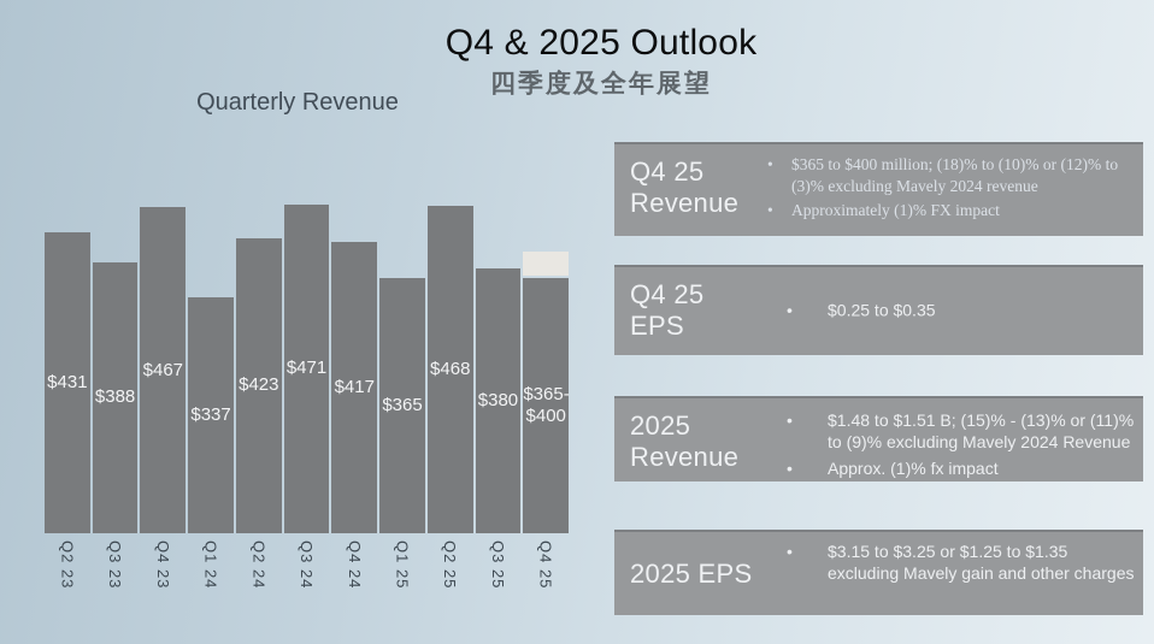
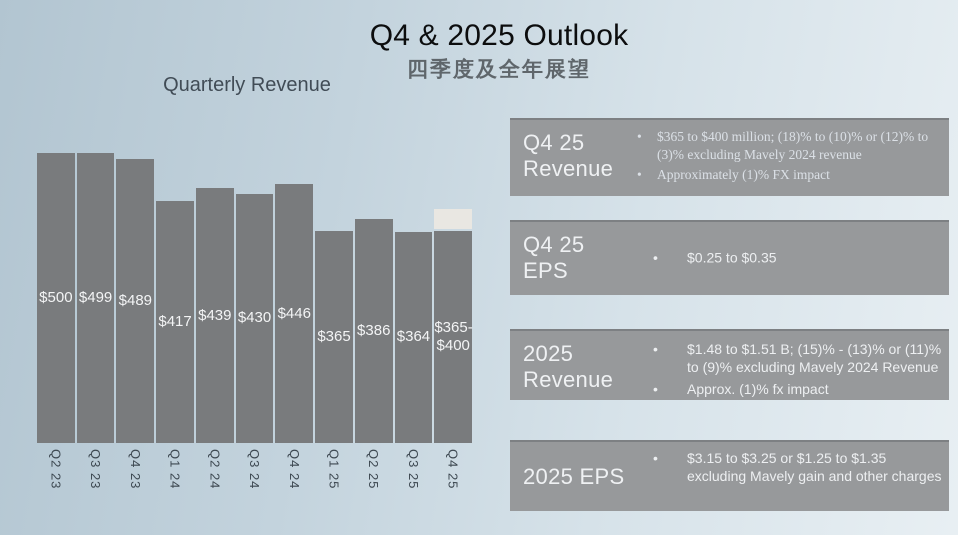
Q2 23: $431 -> $500
Q3 23: $388 -> $499
Q4 23: $467 -> $489
Q1 24: $337 -> $417
Q2 24: $423 -> $439
Q3 24: $471 -> $430
Q4 24: $417 -> $446
Q2 25: $468 -> $386
Q3 25: $380 -> $364
